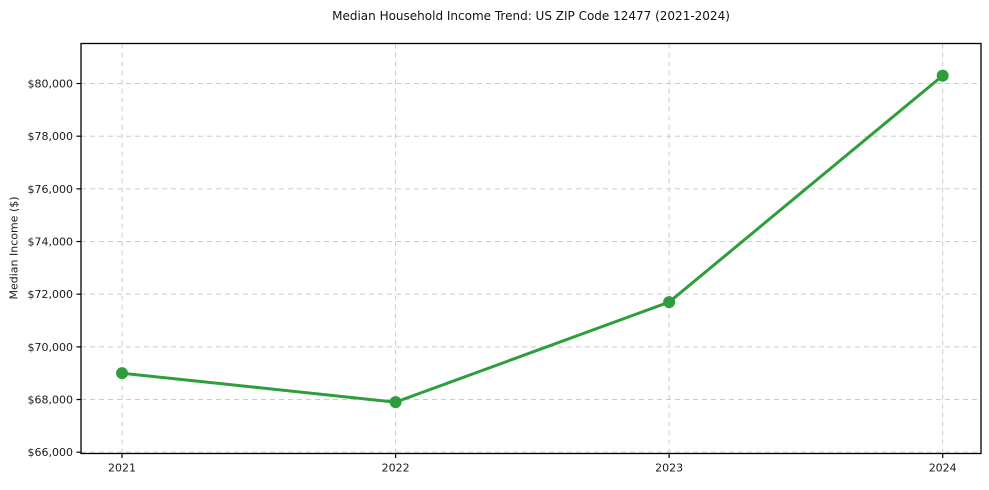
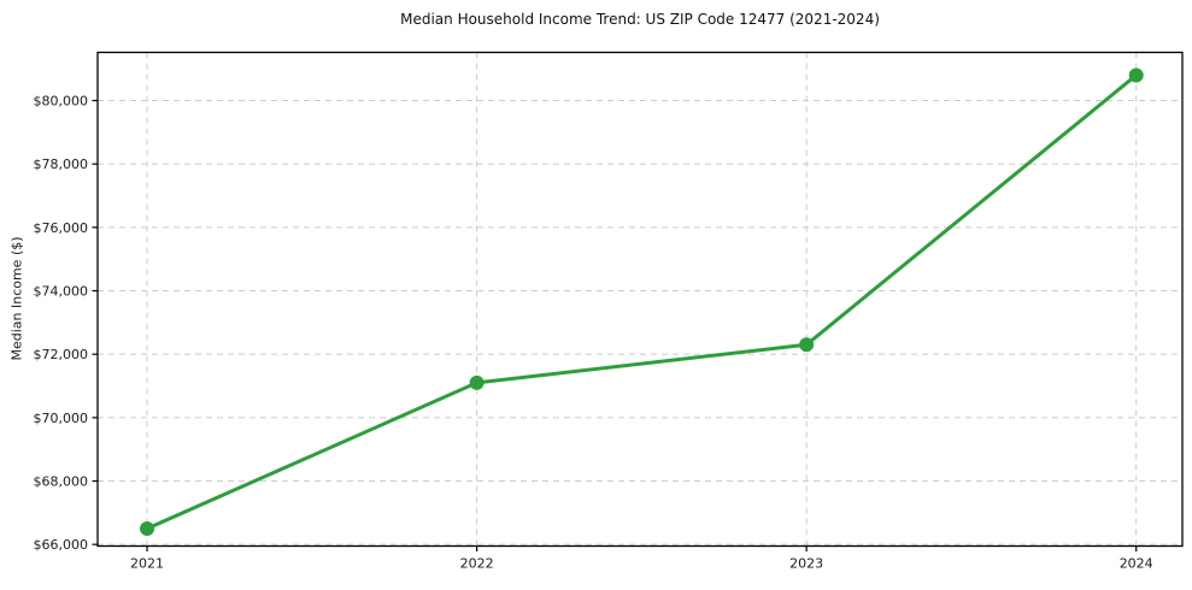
2021: $69000 -> $66500
2022: $67900 -> $71100
2023: $71700 -> $72300
2024: $80300 -> $80800
